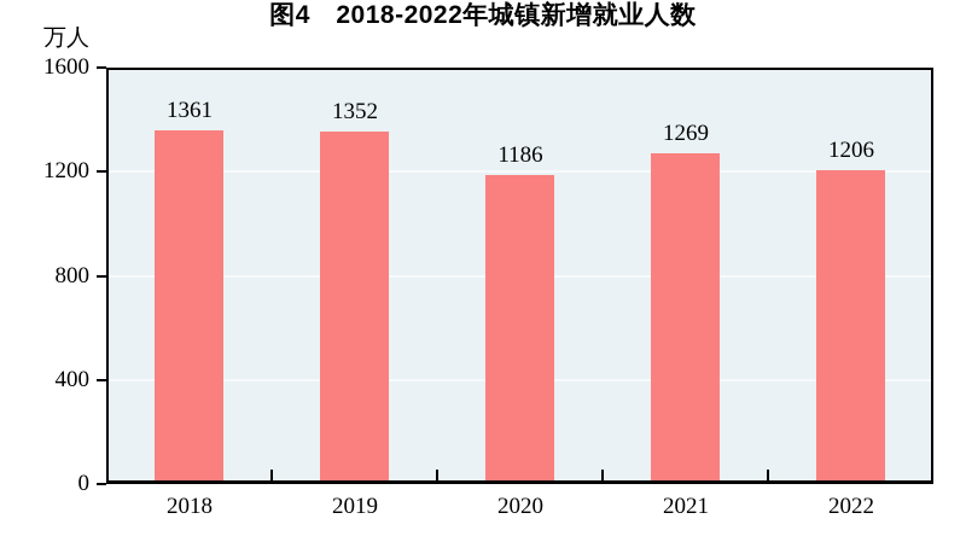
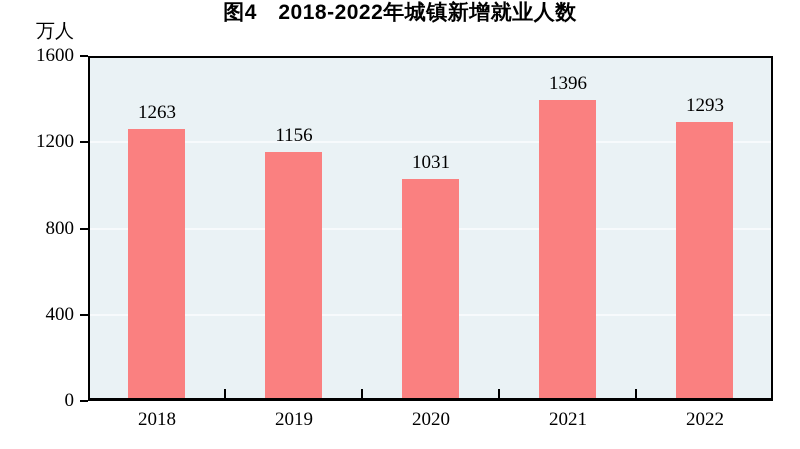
2018: 1361 -> 1263
2019: 1352 -> 1156
2020: 1186 -> 1031
2021: 1269 -> 1396
2022: 1206 -> 1293
